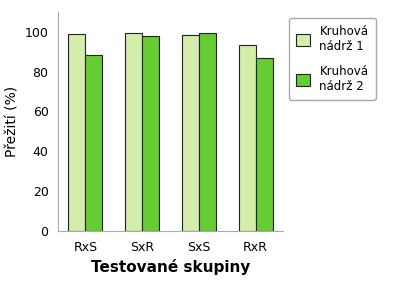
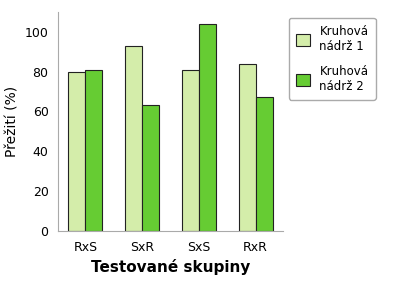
Kruhová nádrž 1/RxS: 99 -> 80
Kruhová nádrž 2/RxS: 88 -> 81
Kruhová nádrž 1/SxR: 100 -> 93
Kruhová nádrž 2/SxR: 98 -> 63
Kruhová nádrž 1/SxS: 98 -> 81
Kruhová nádrž 2/SxS: 100 -> 104
Kruhová nádrž 1/RxR: 94 -> 84
Kruhová nádrž 2/RxR: 87 -> 67
